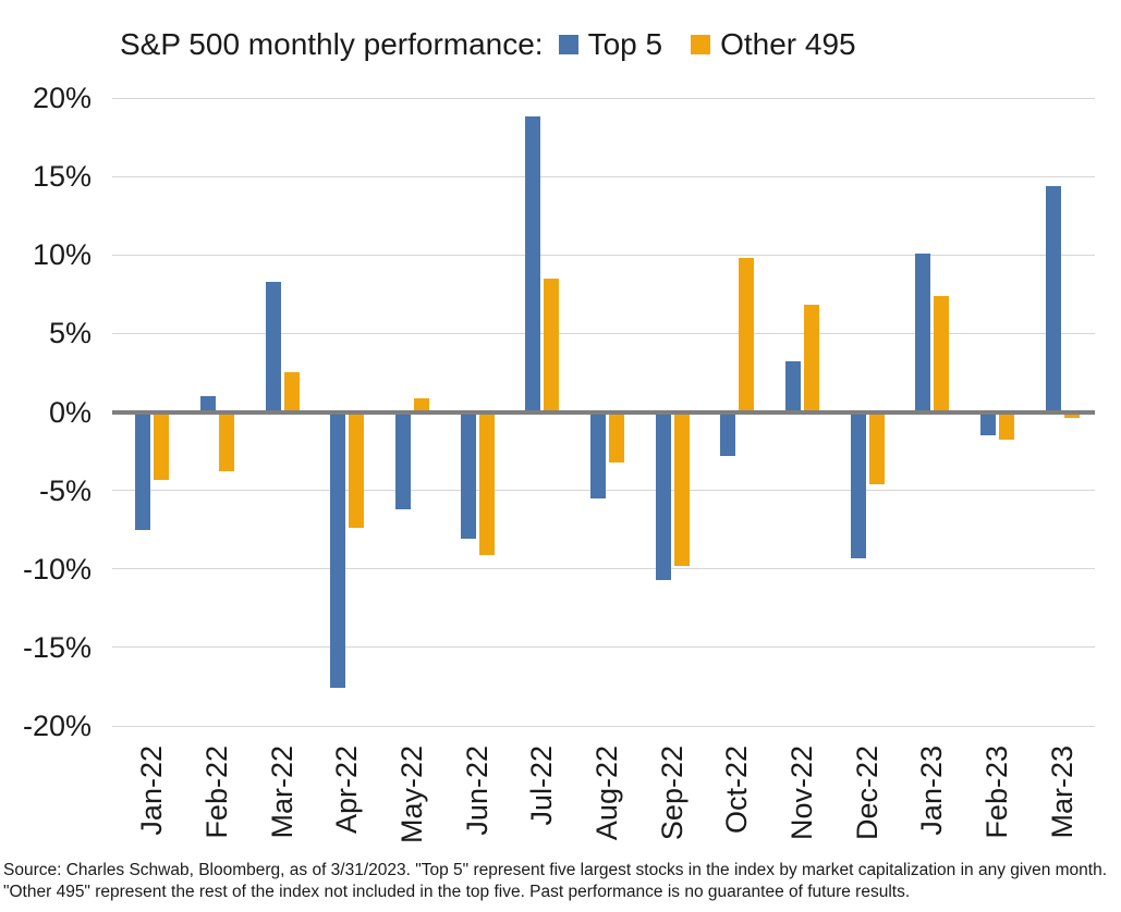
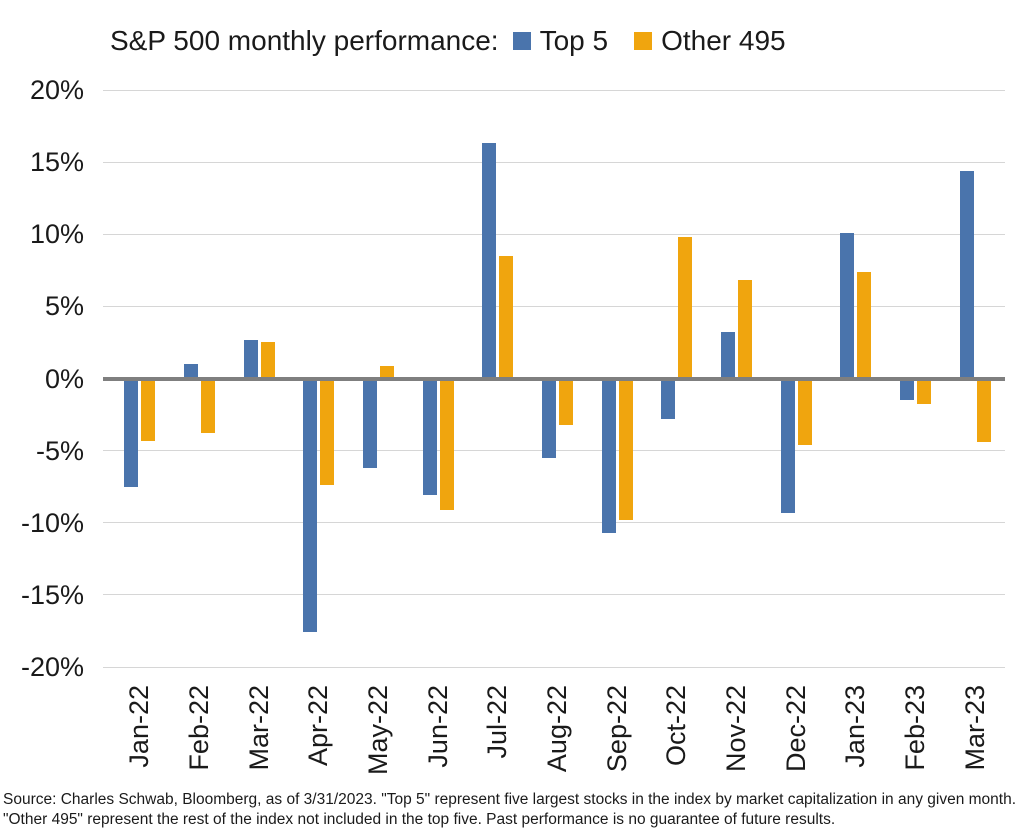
Top 5/Mar-22: 8.3% -> 2.7%
Top 5/Jul-22: 18.8% -> 16.3%
Other 495/Mar-23: -0.4% -> -4.4%
